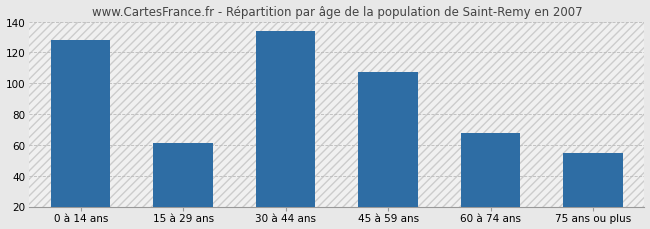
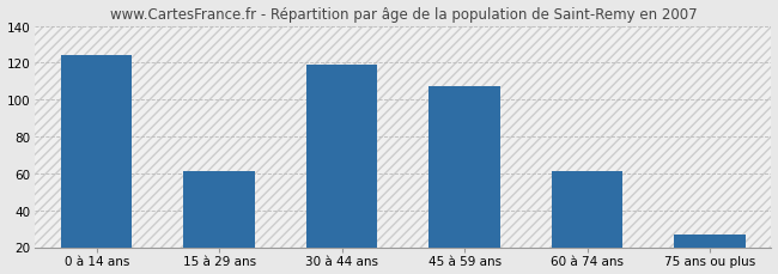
0 à 14 ans: 128 -> 124
30 à 44 ans: 134 -> 119
60 à 74 ans: 68 -> 61
75 ans ou plus: 55 -> 27
